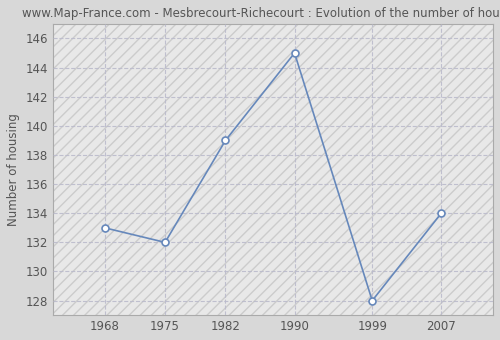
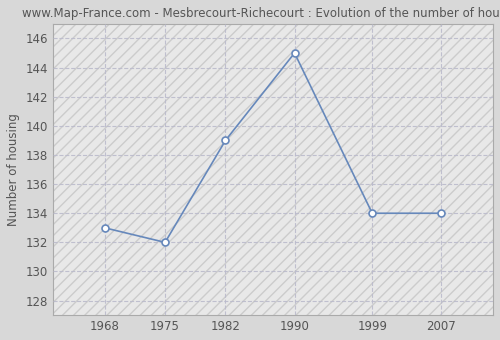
1999: 128 -> 134
